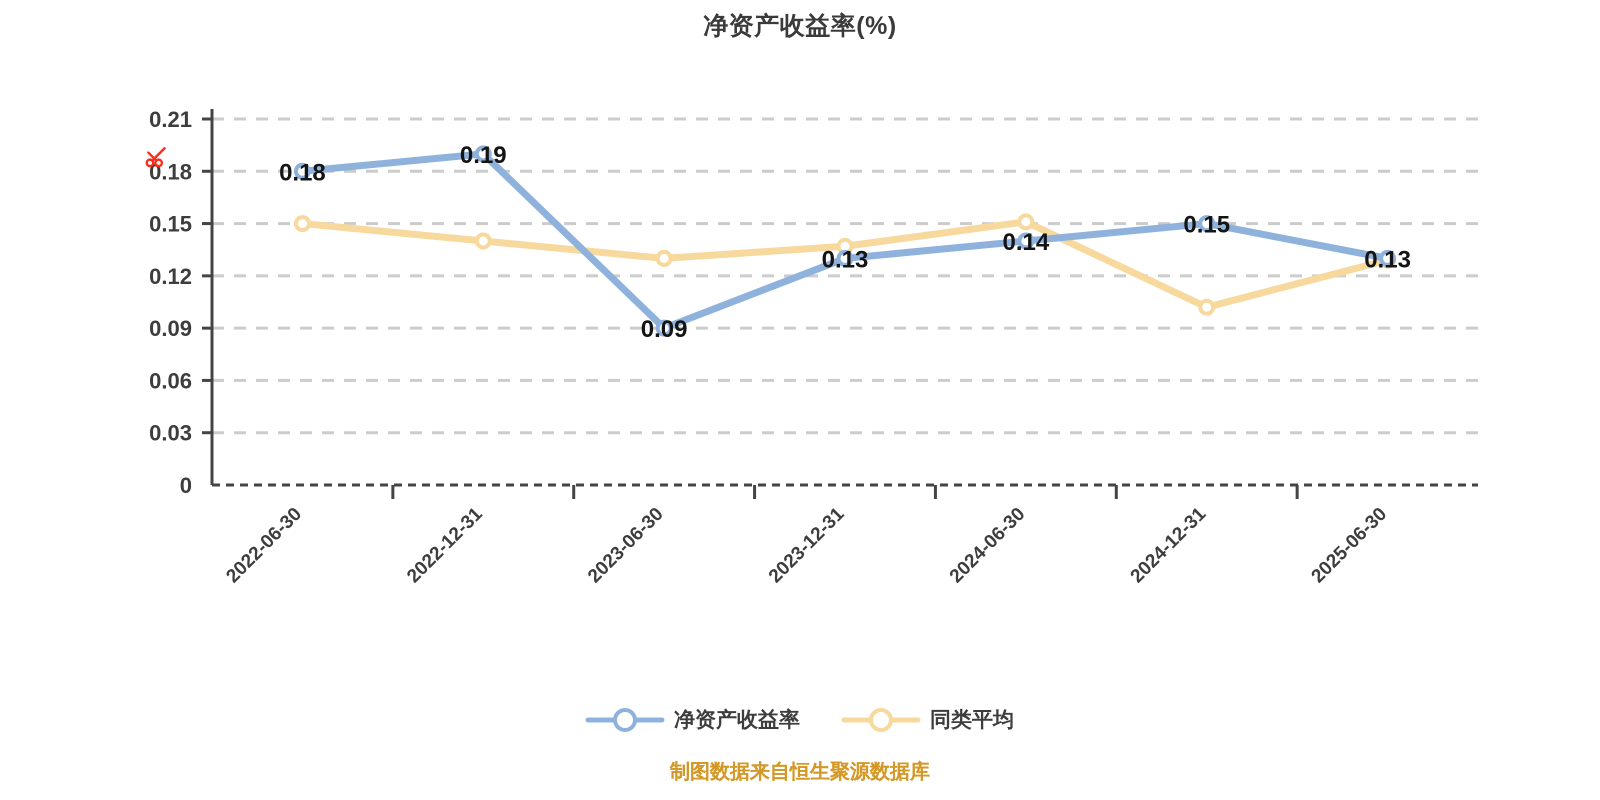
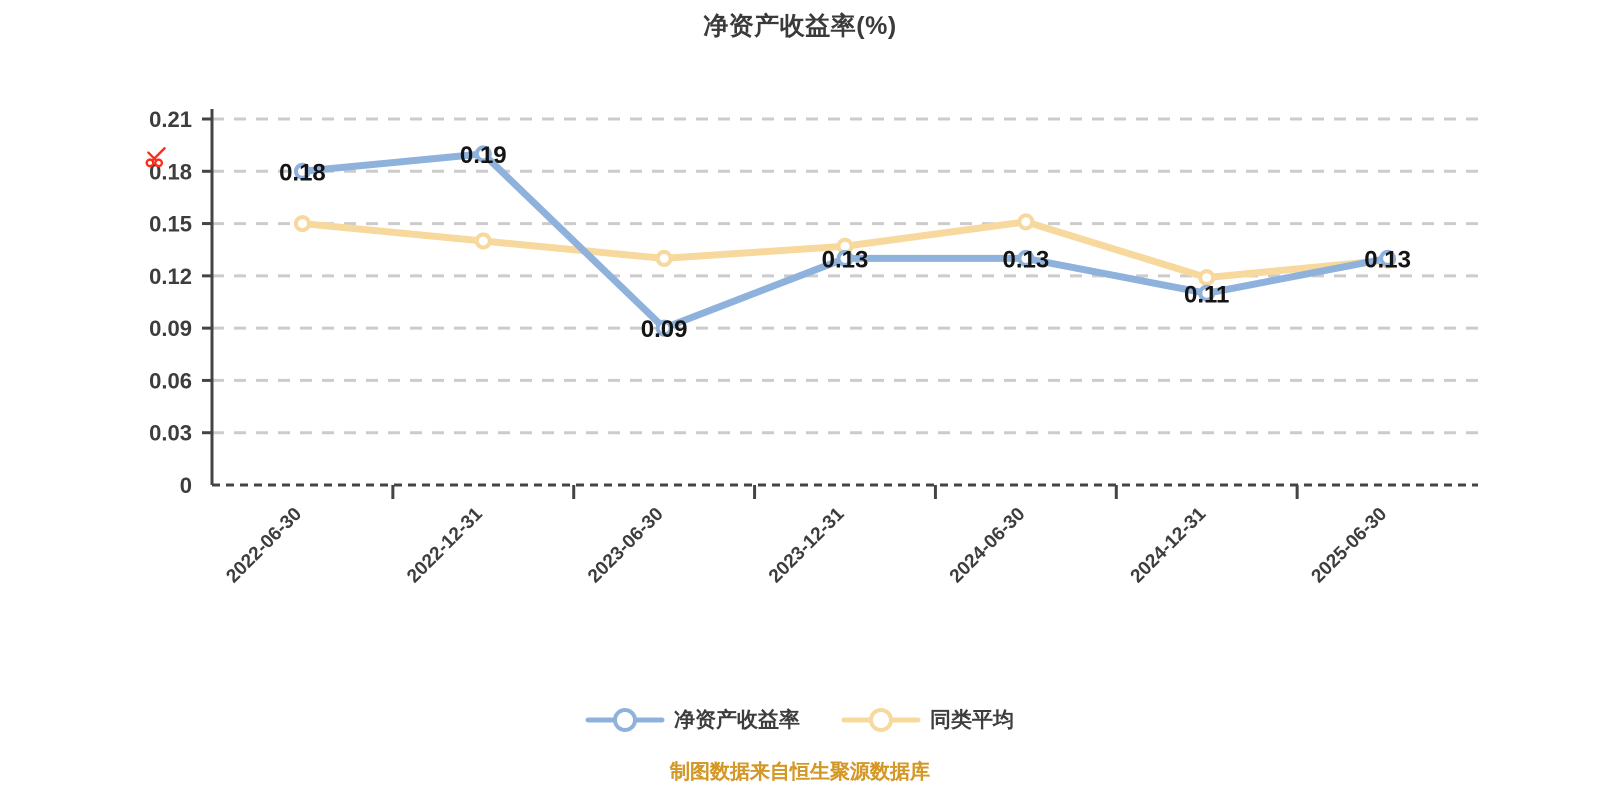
净资产收益率/2024-06-30: 0.14 -> 0.13
净资产收益率/2024-12-31: 0.15 -> 0.11
同类平均/2024-12-31: 0.102 -> 0.119
